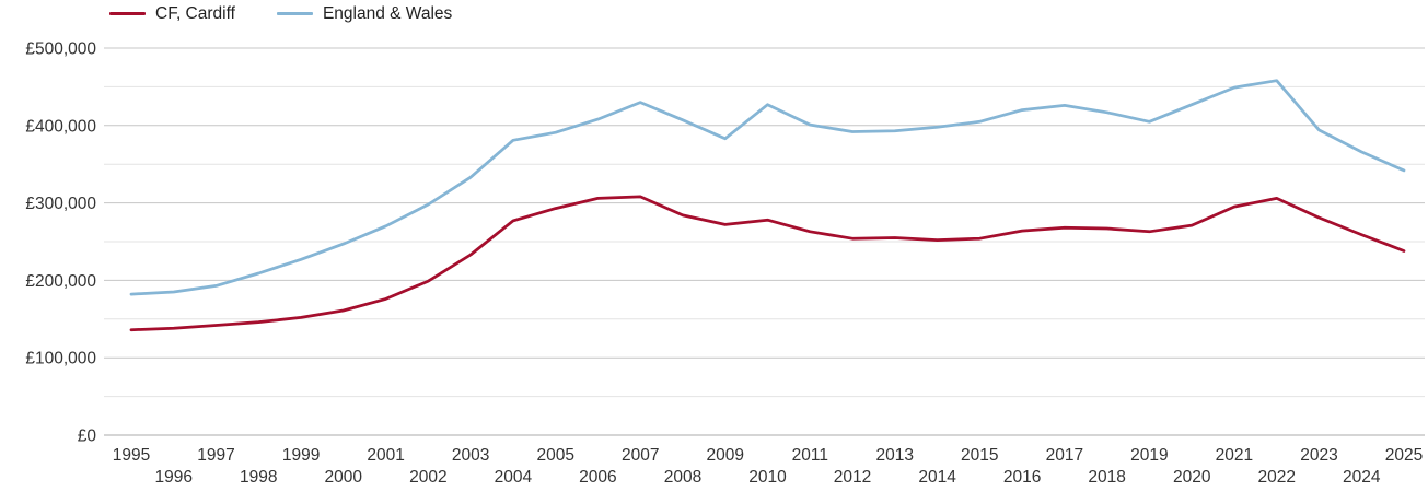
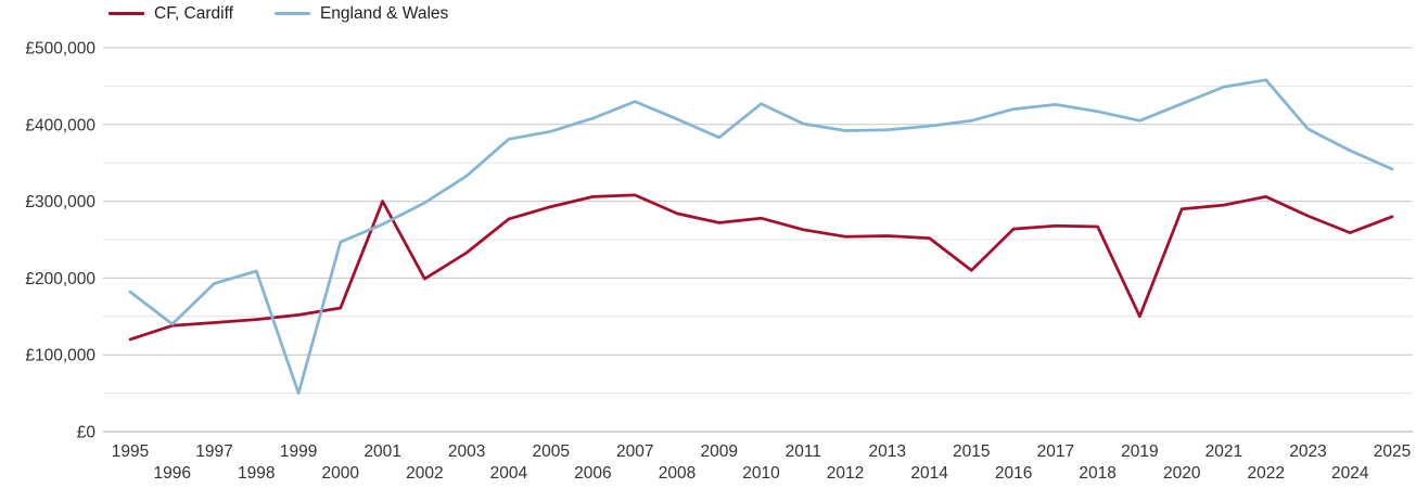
CF, Cardiff/1995: £140000 -> £120000
England & Wales/1996: £180000 -> £140000
England & Wales/1999: £230000 -> £50000
CF, Cardiff/2001: £180000 -> £300000
CF, Cardiff/2015: £250000 -> £210000
CF, Cardiff/2019: £260000 -> £150000
CF, Cardiff/2020: £270000 -> £290000
CF, Cardiff/2025: £240000 -> £280000
